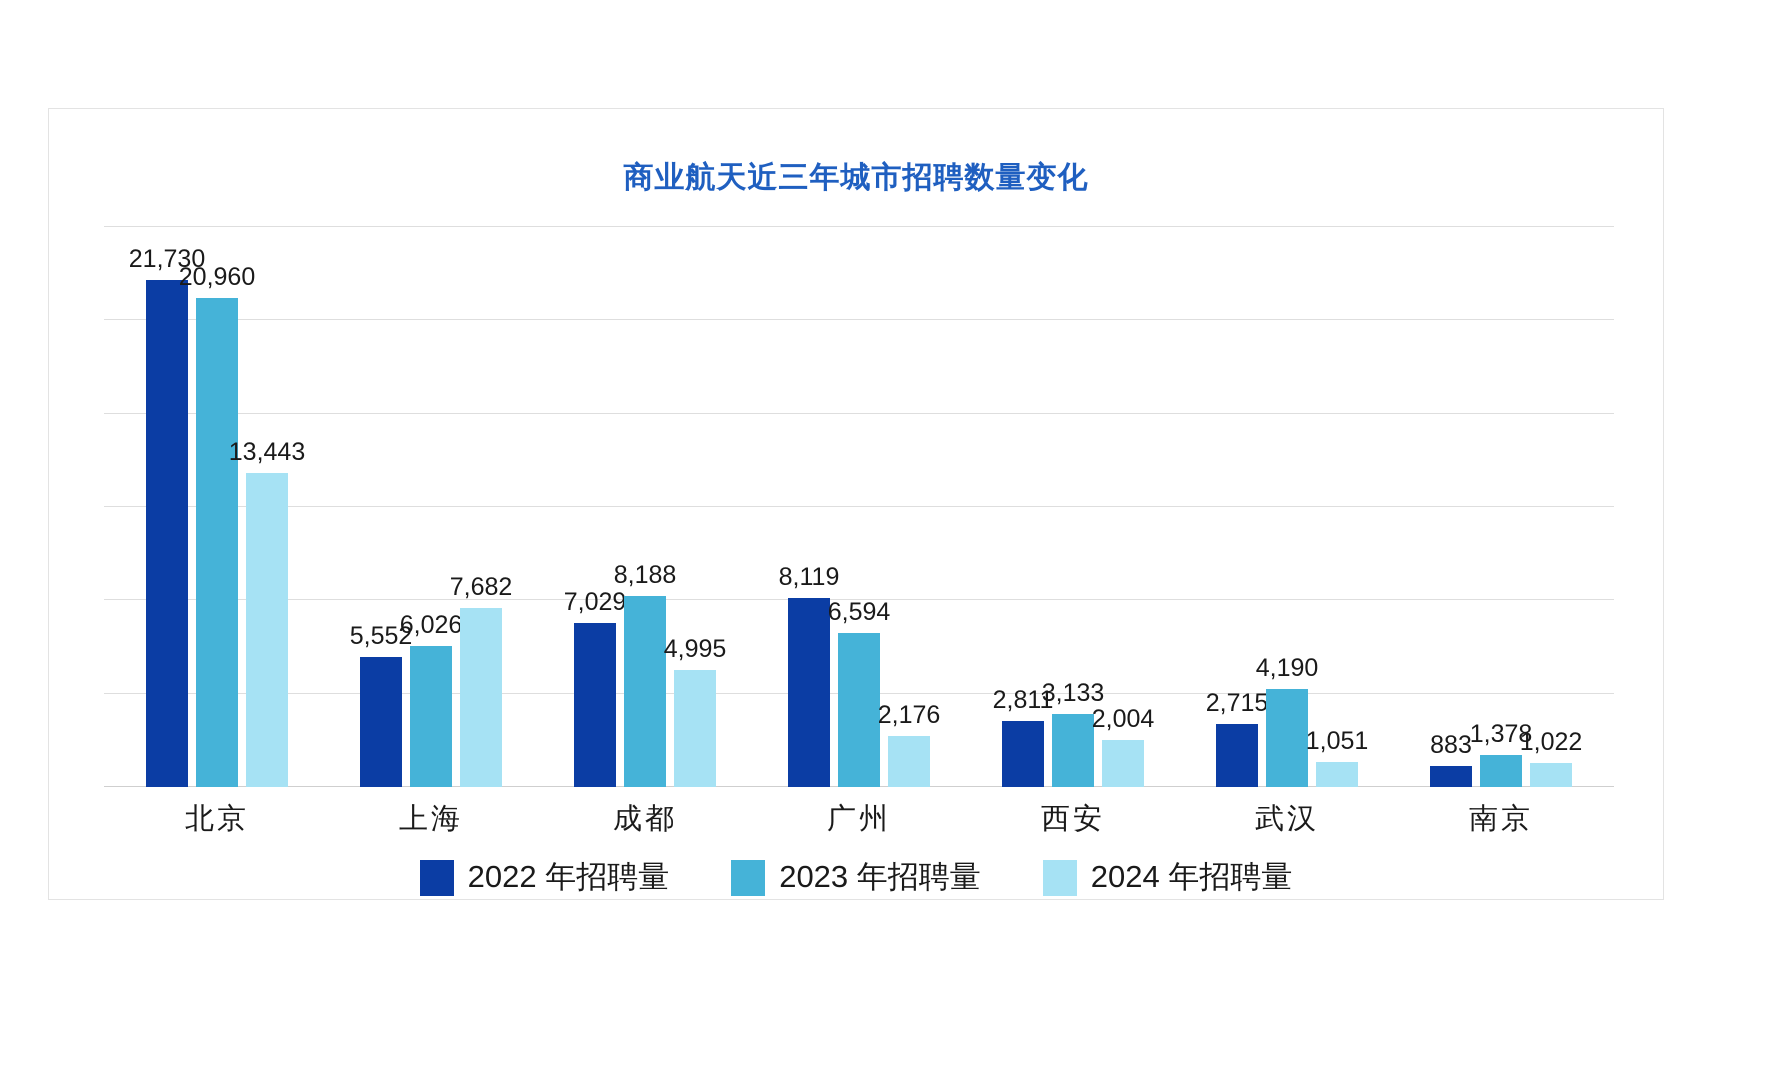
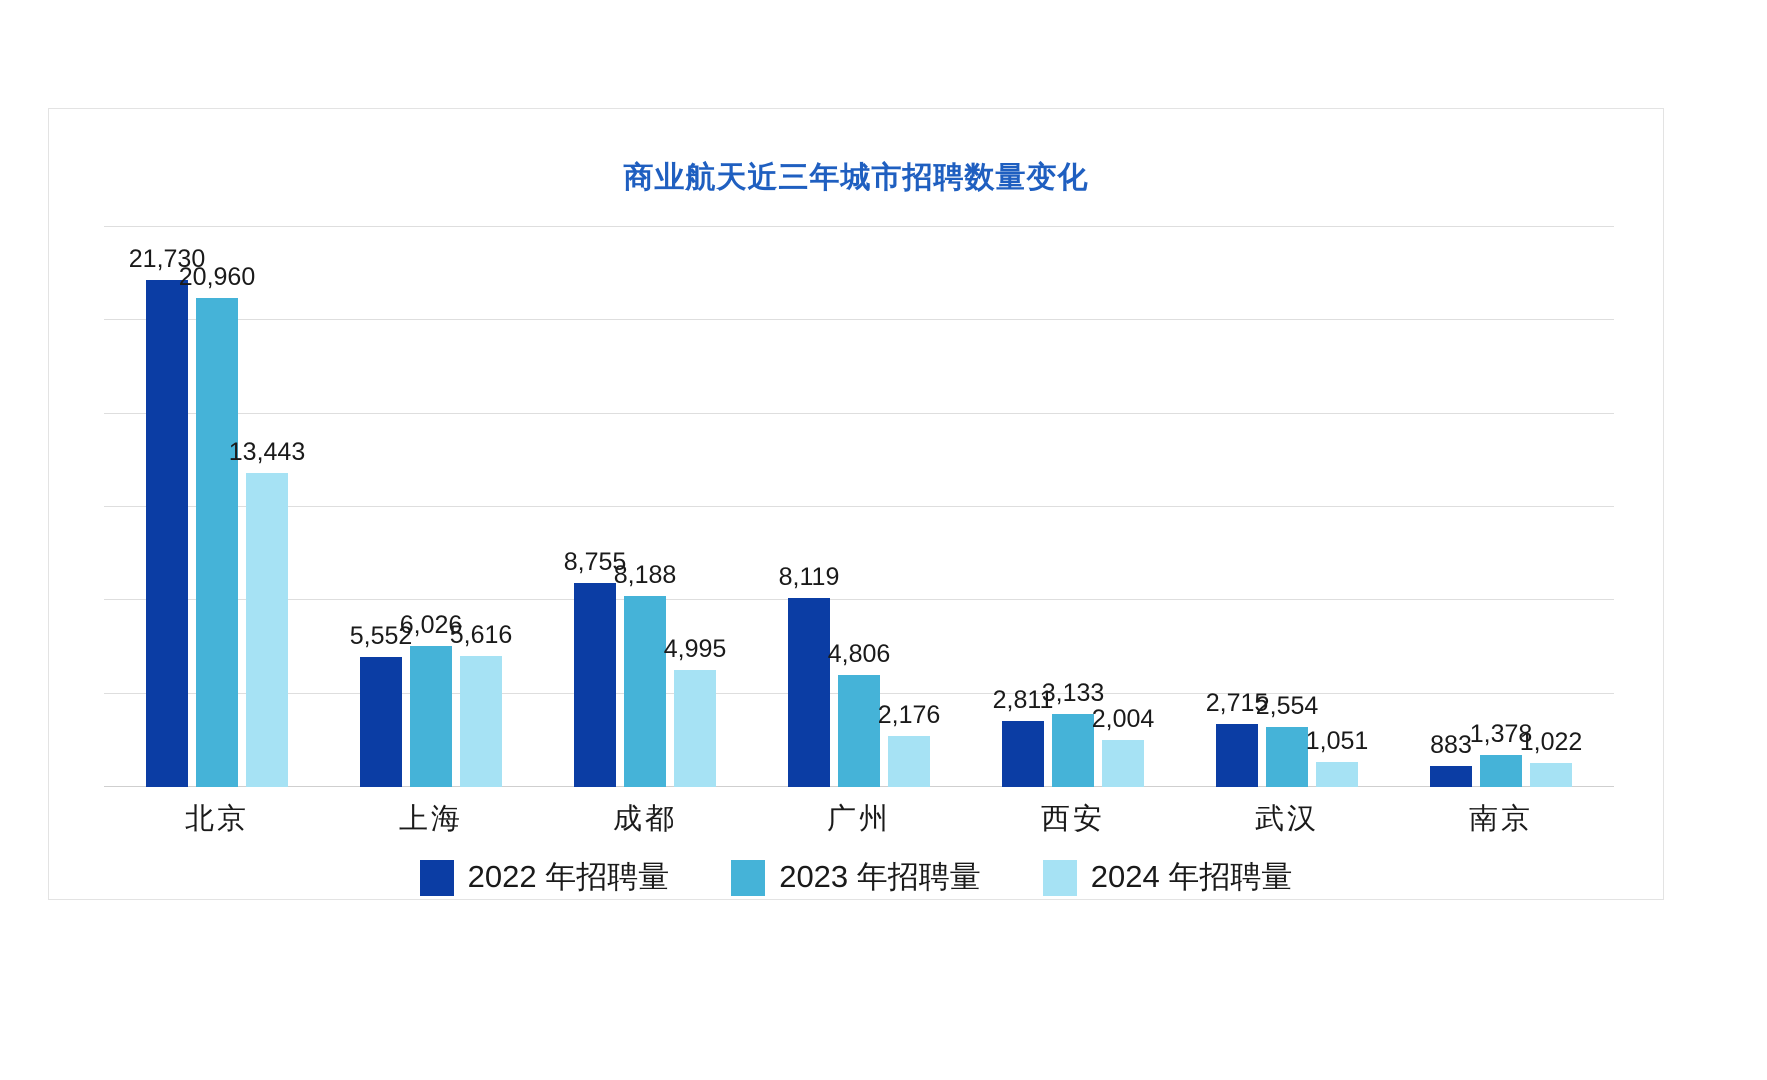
2024 年招聘量/上海: 7,682 -> 5,616
2022 年招聘量/成都: 7,029 -> 8,755
2023 年招聘量/广州: 6,594 -> 4,806
2023 年招聘量/武汉: 4,190 -> 2,554
